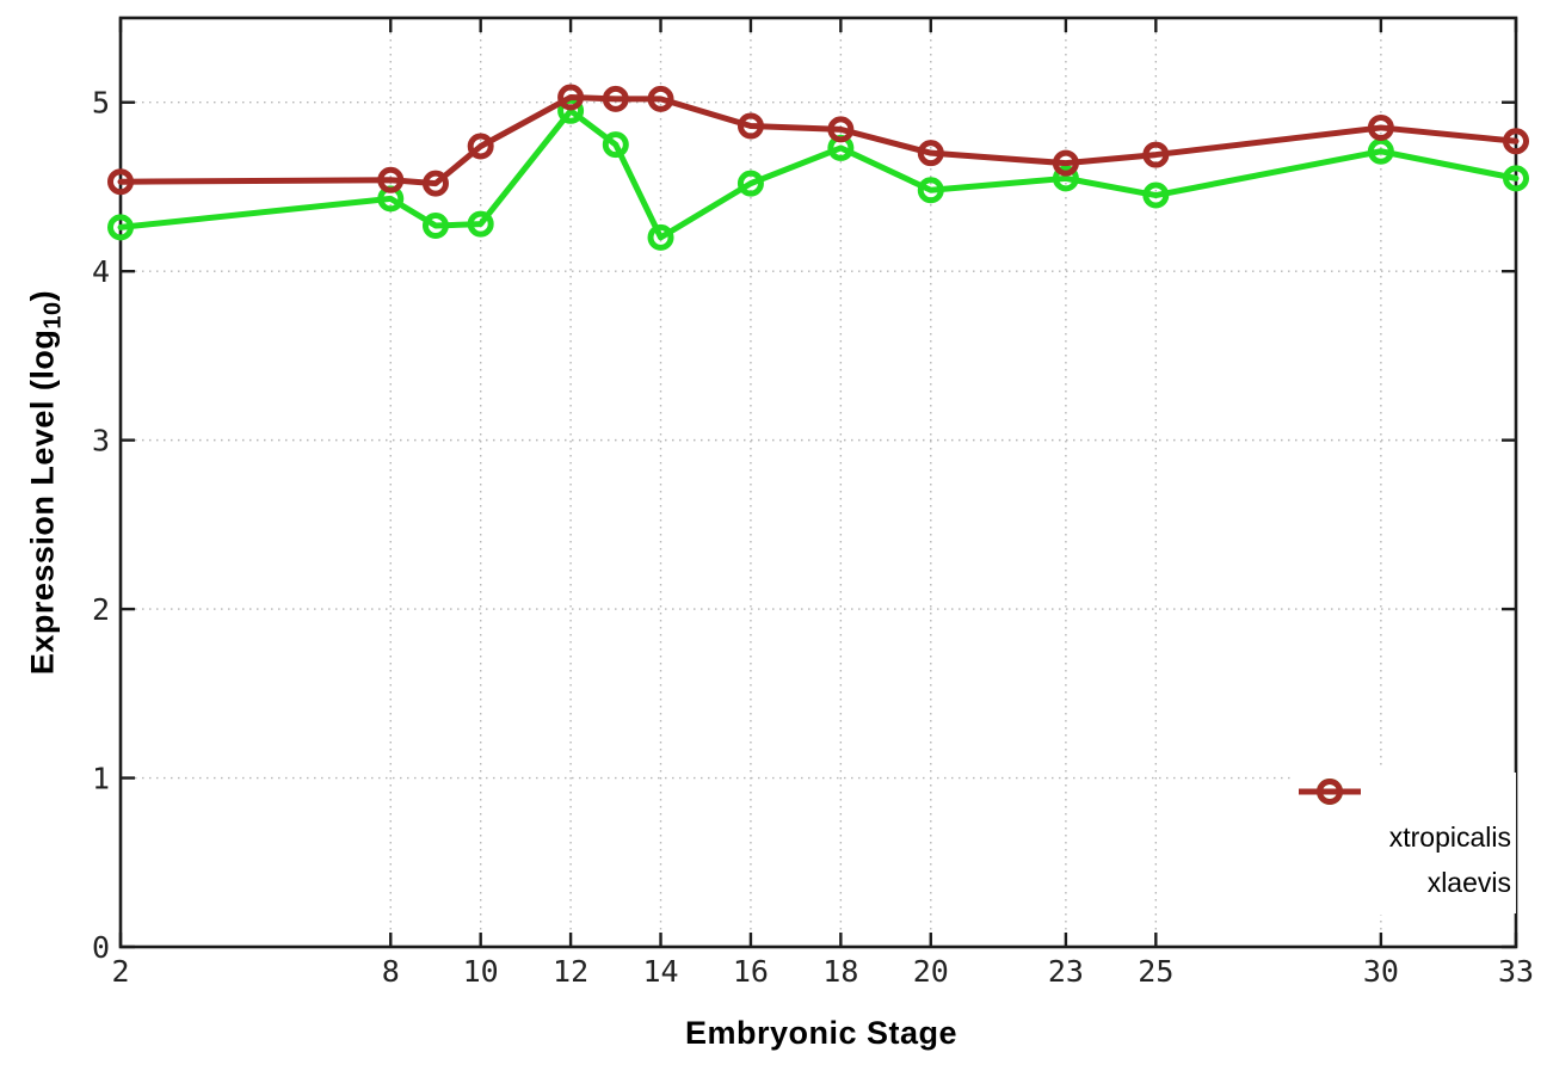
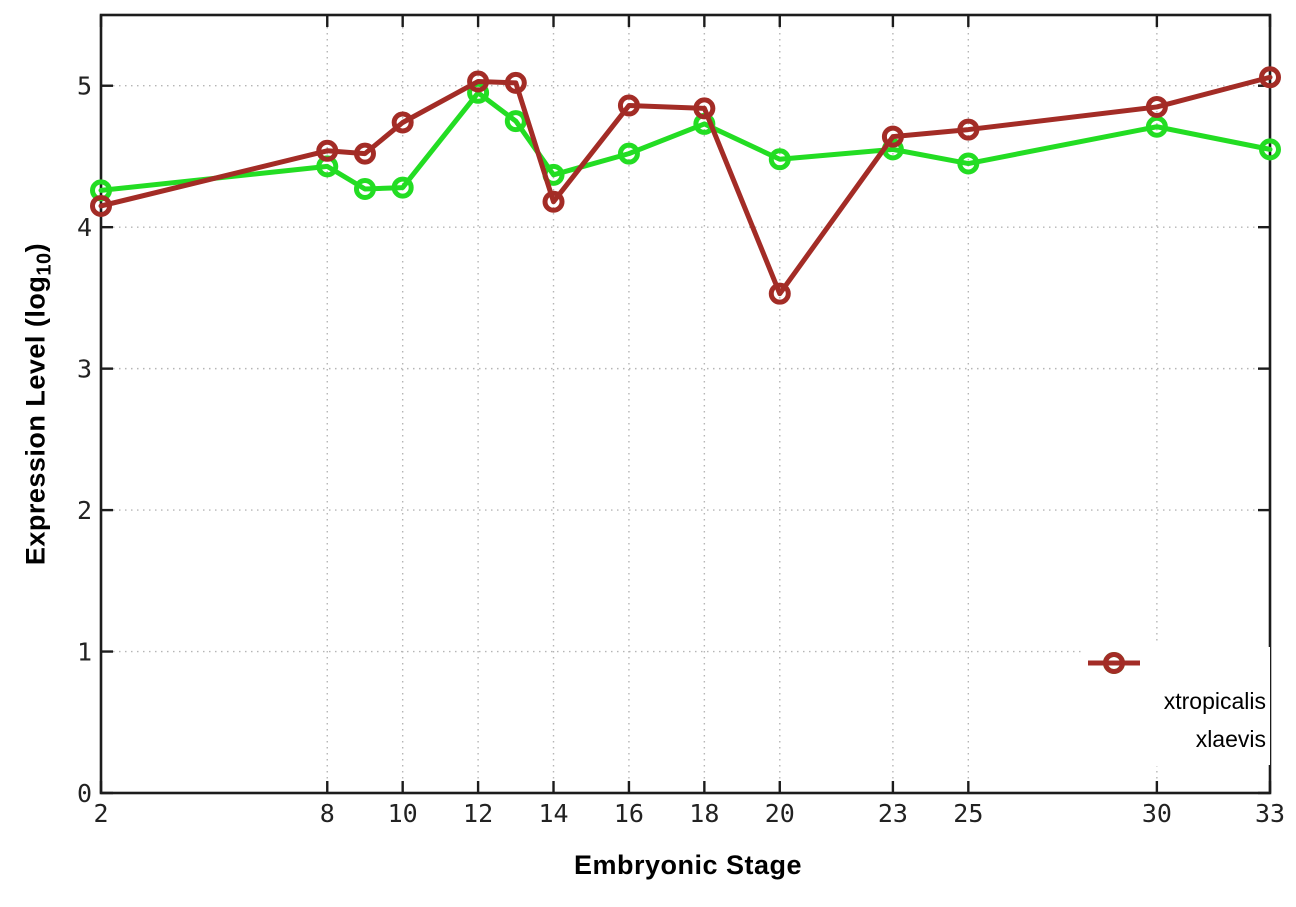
xlaevis/2: 4.53 -> 4.15
xtropicalis/14: 4.20 -> 4.37
xlaevis/14: 5.02 -> 4.18
xlaevis/20: 4.70 -> 3.53
xlaevis/33: 4.77 -> 5.06
